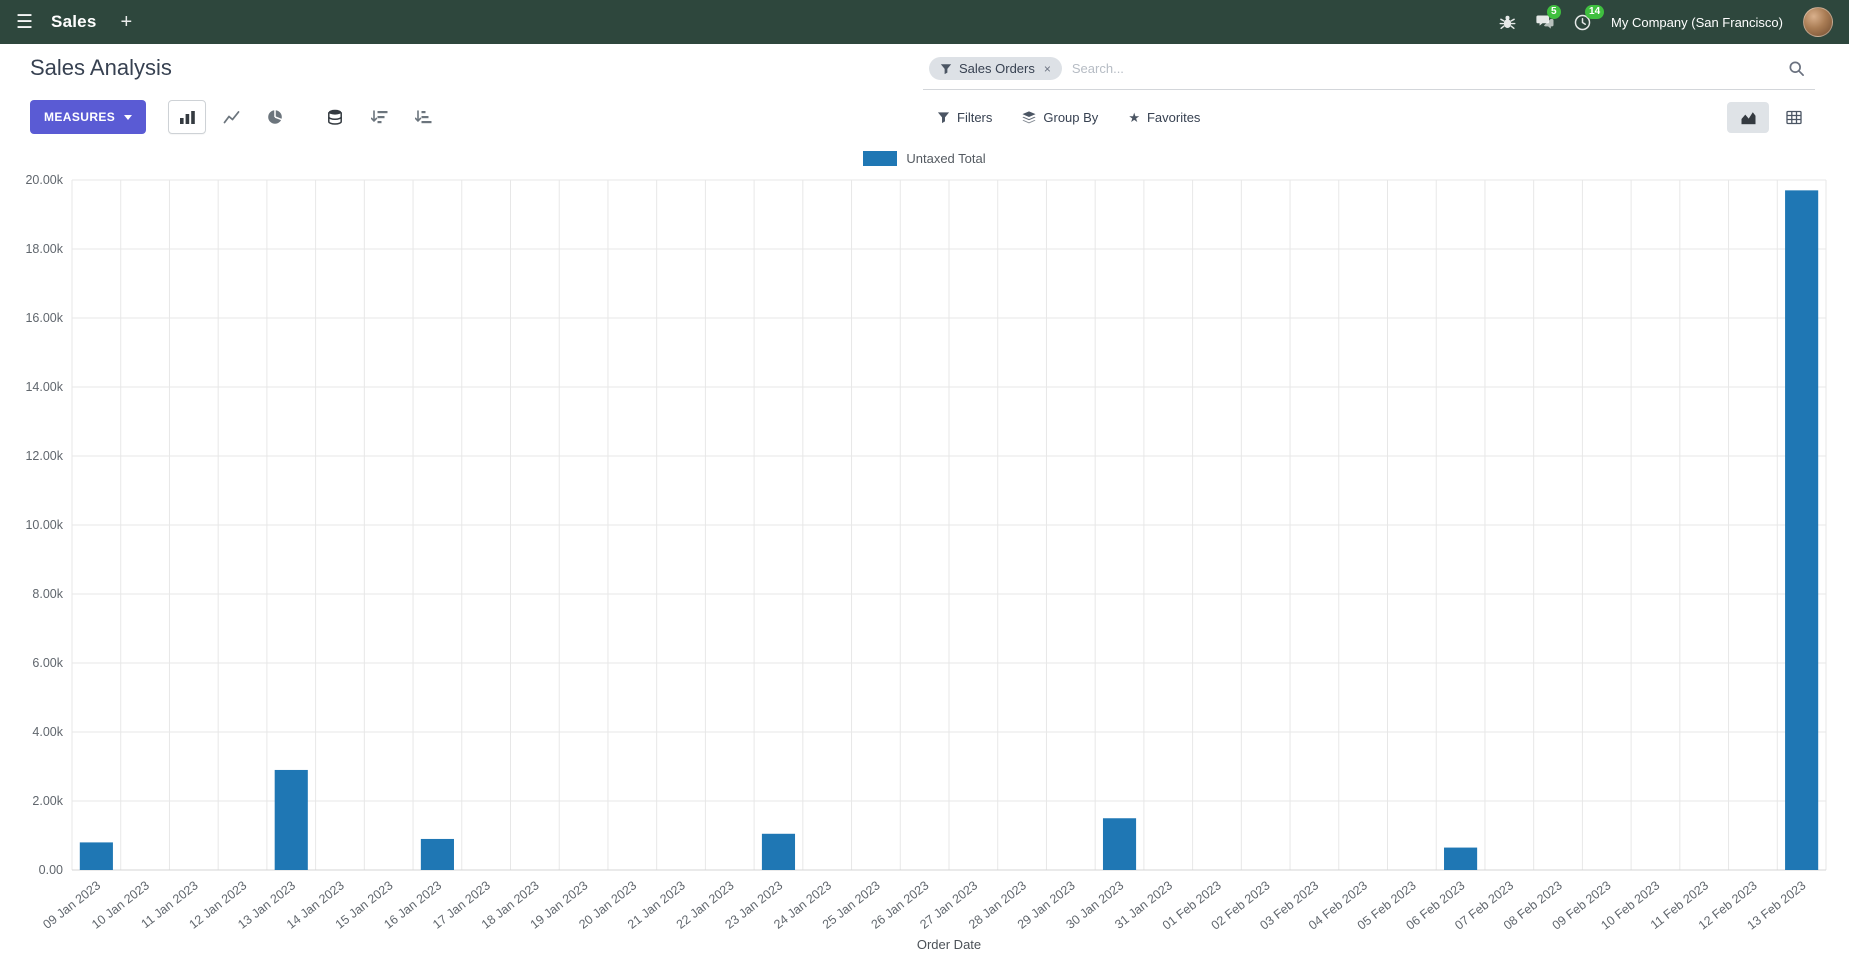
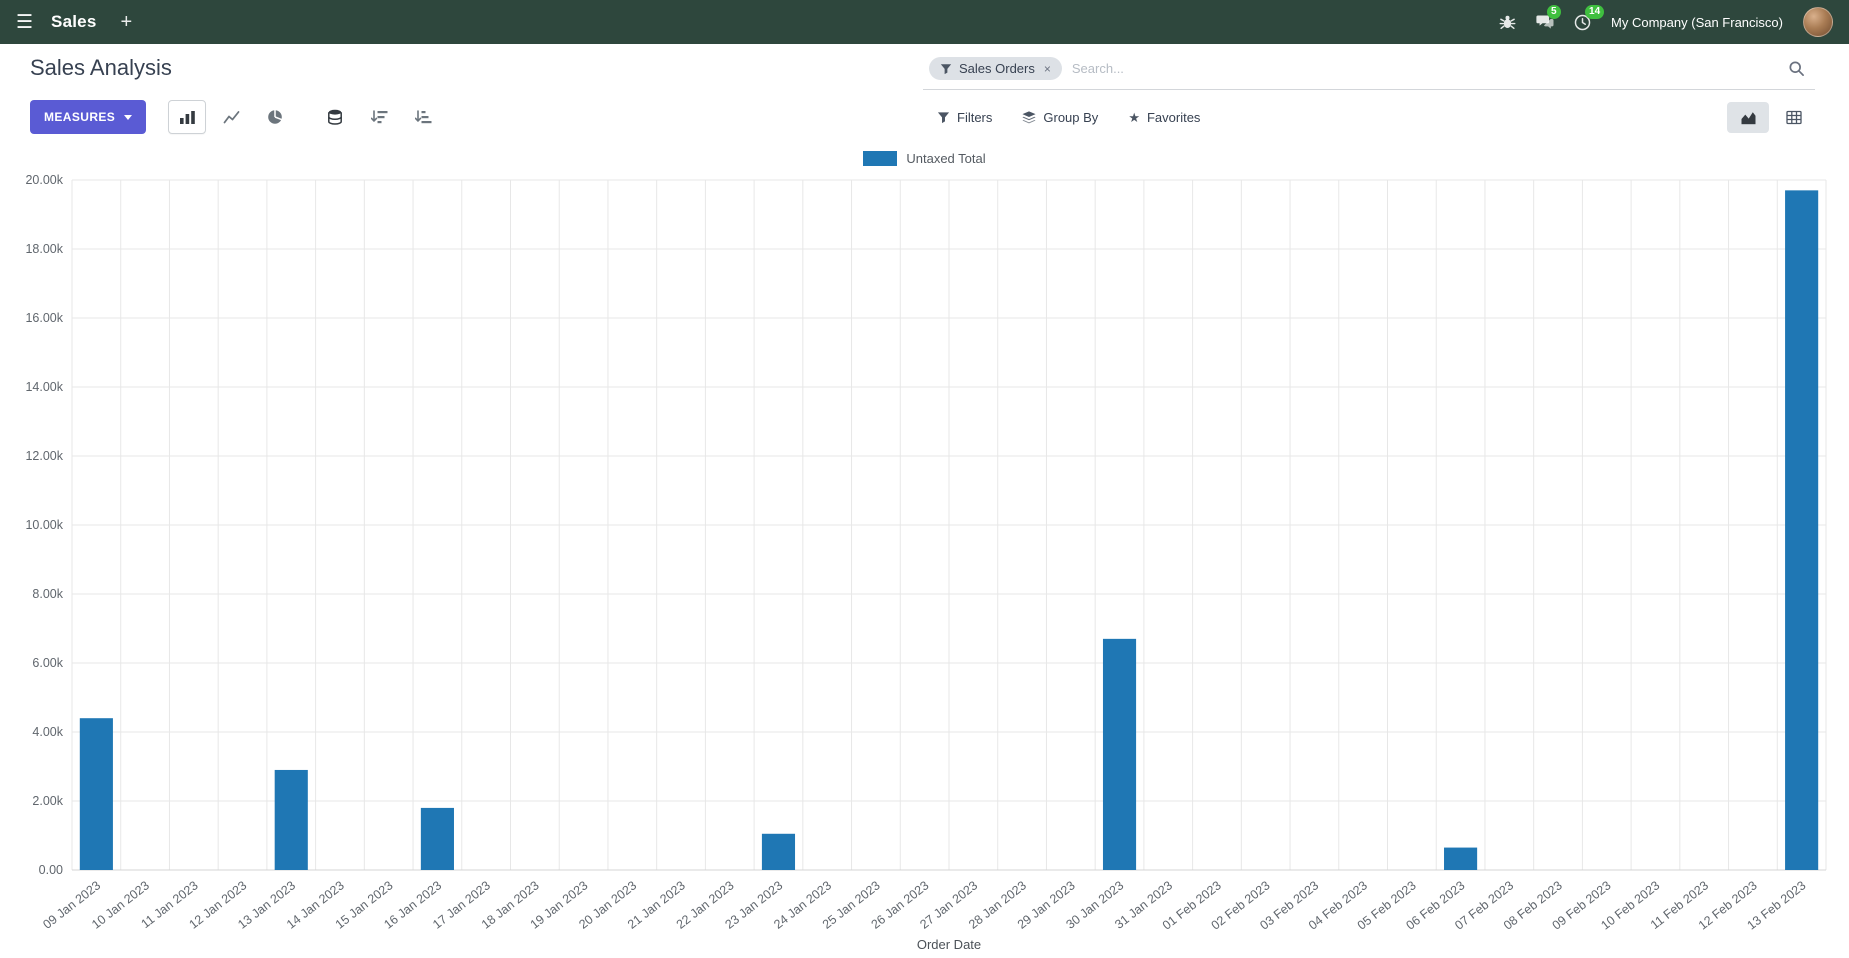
09 Jan 2023: 0.8k -> 4.4k
16 Jan 2023: 0.9k -> 1.8k
30 Jan 2023: 1.5k -> 6.7k
